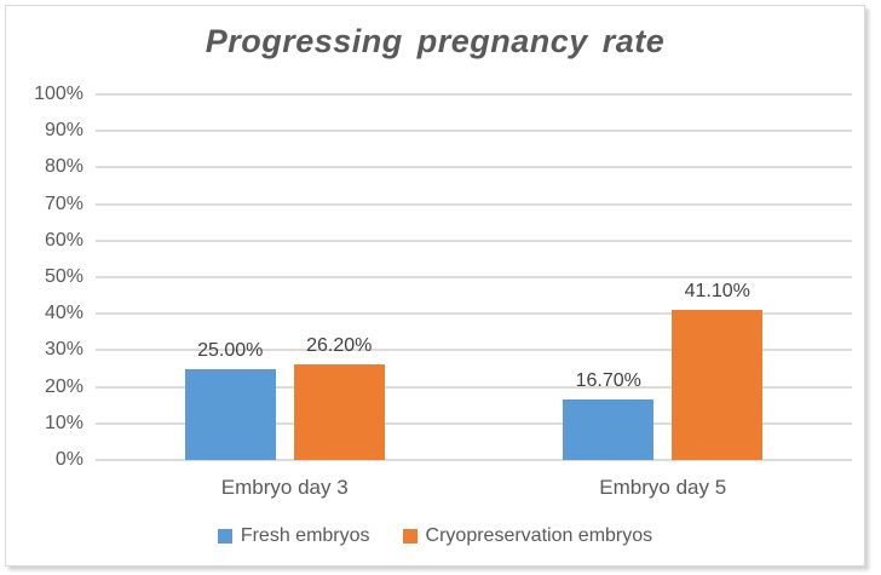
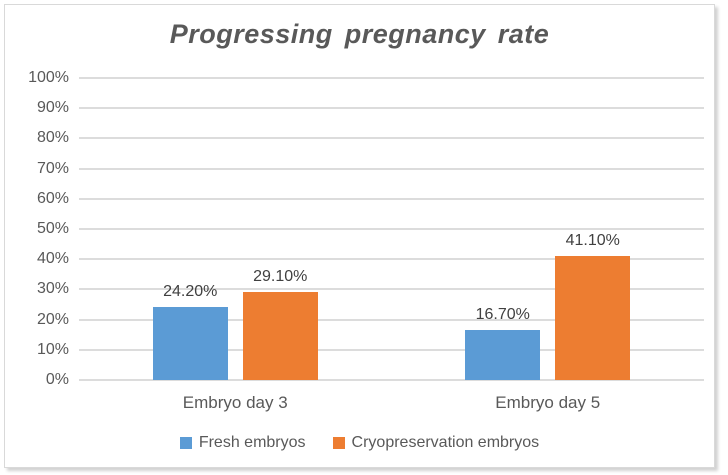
Fresh embryos/Embryo day 3: 25.00% -> 24.20%
Cryopreservation embryos/Embryo day 3: 26.20% -> 29.10%
